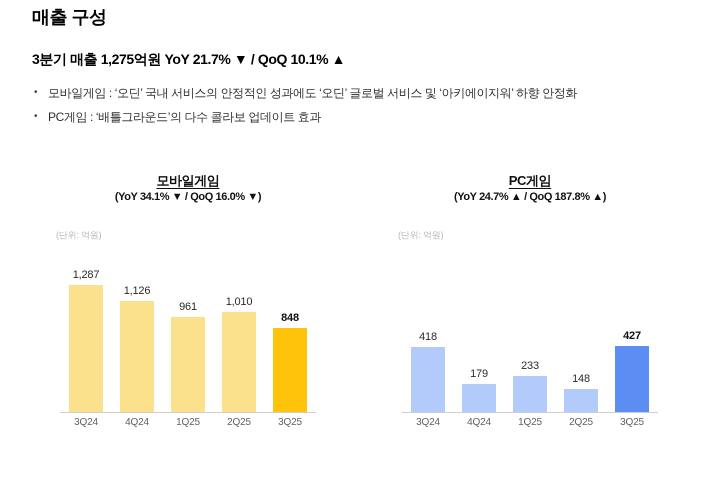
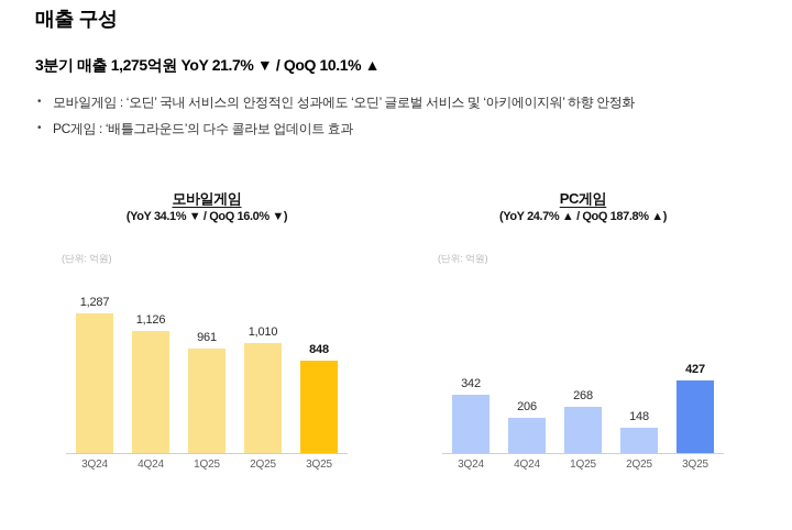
PC게임/3Q24: 418 -> 342
PC게임/4Q24: 179 -> 206
PC게임/1Q25: 233 -> 268
